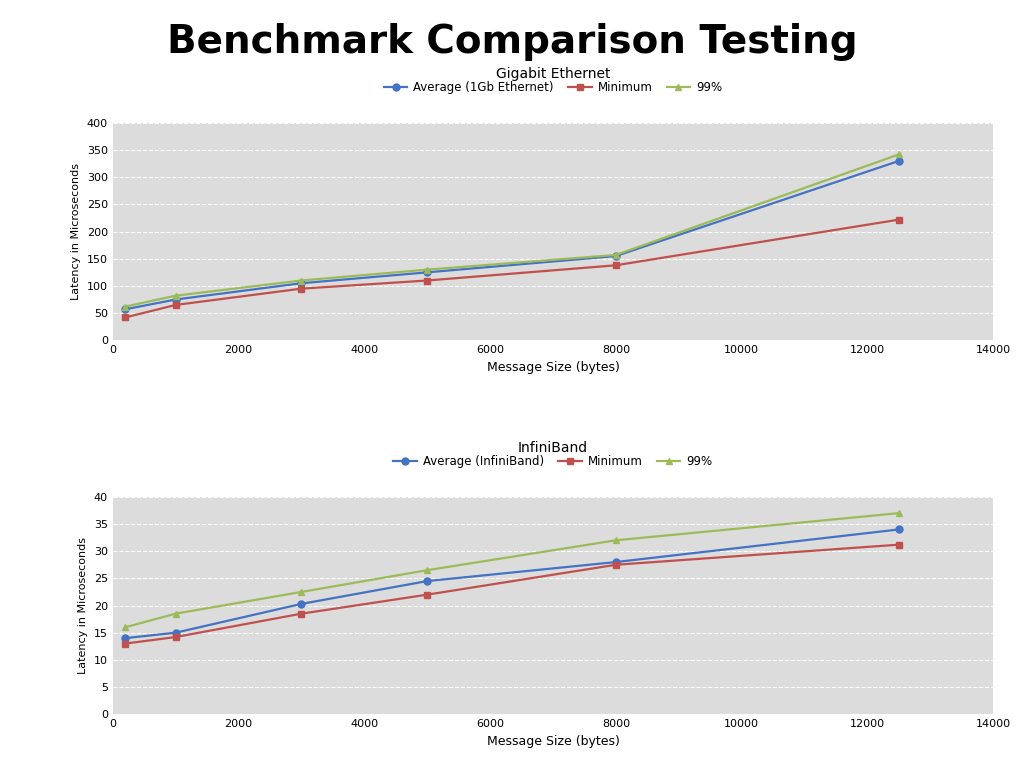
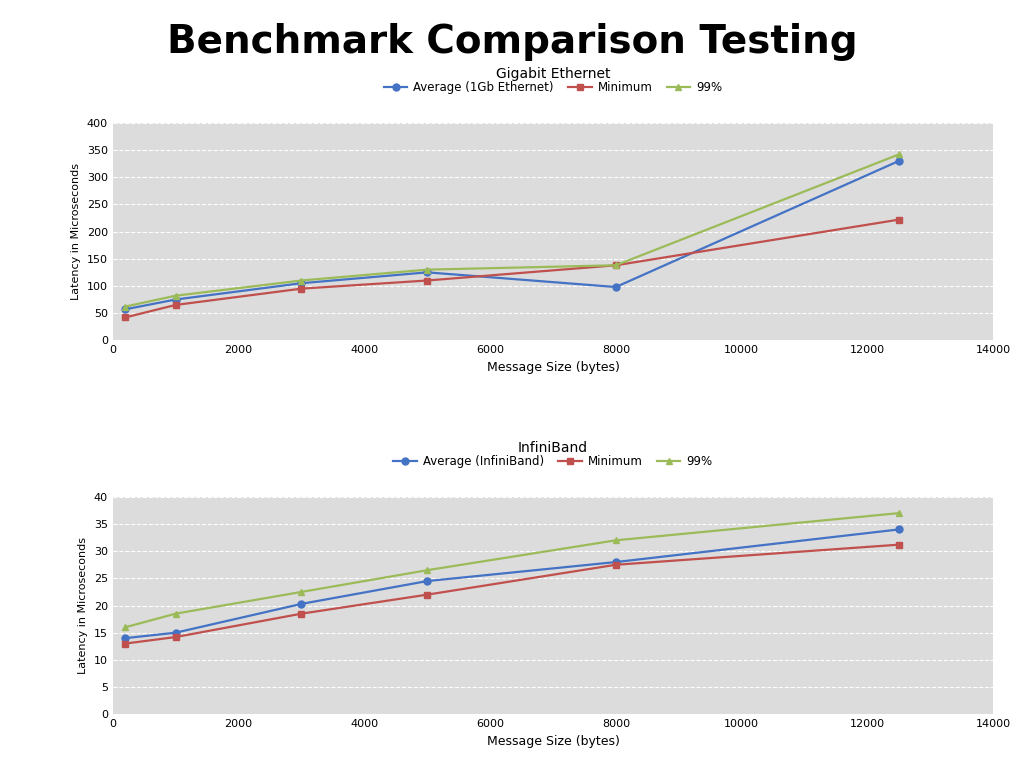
Gigabit Ethernet/Average (1Gb Ethernet)/8000: 155 -> 98
Gigabit Ethernet/99%/8000: 157 -> 138
